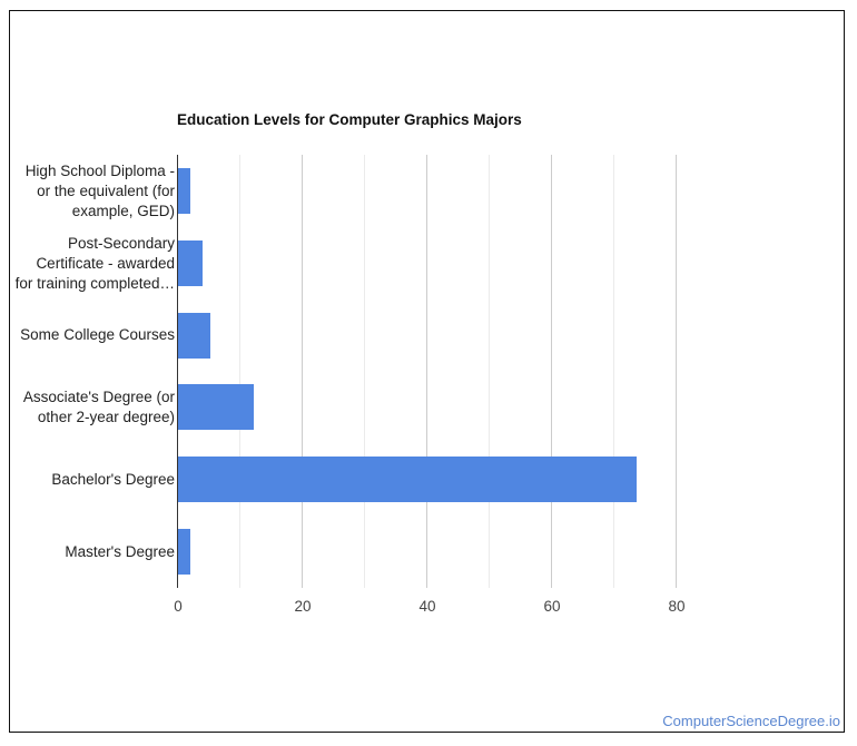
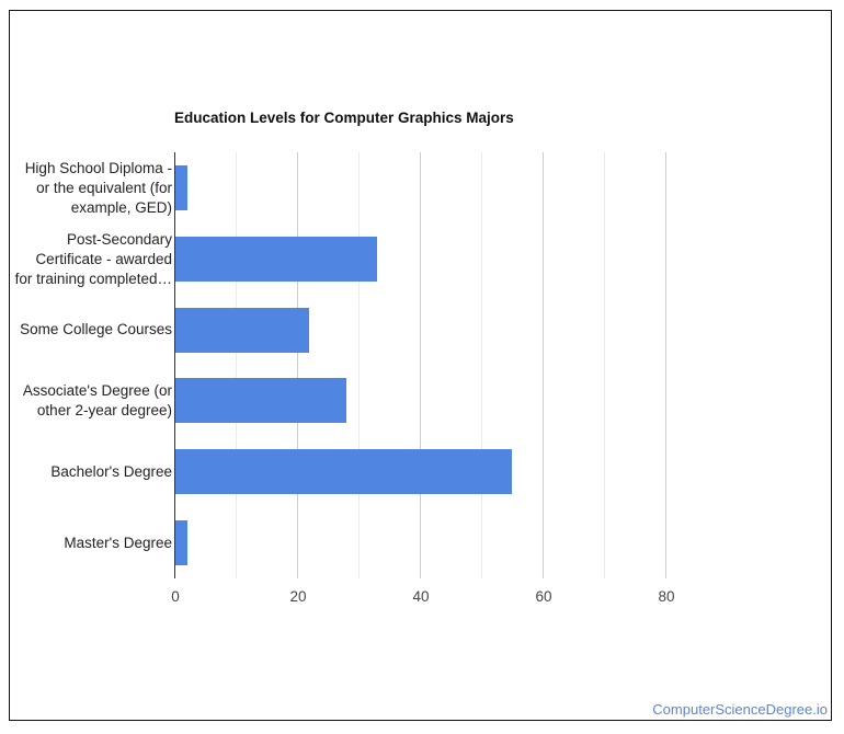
Post-Secondary Certificate - awarded for training completed…: 4 -> 33
Some College Courses: 5 -> 22
Associate's Degree (or other 2-year degree): 12 -> 28
Bachelor's Degree: 74 -> 55
